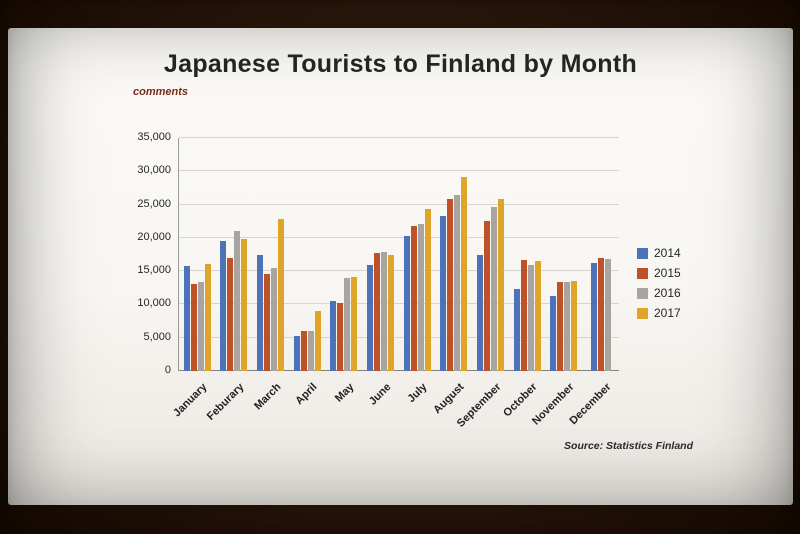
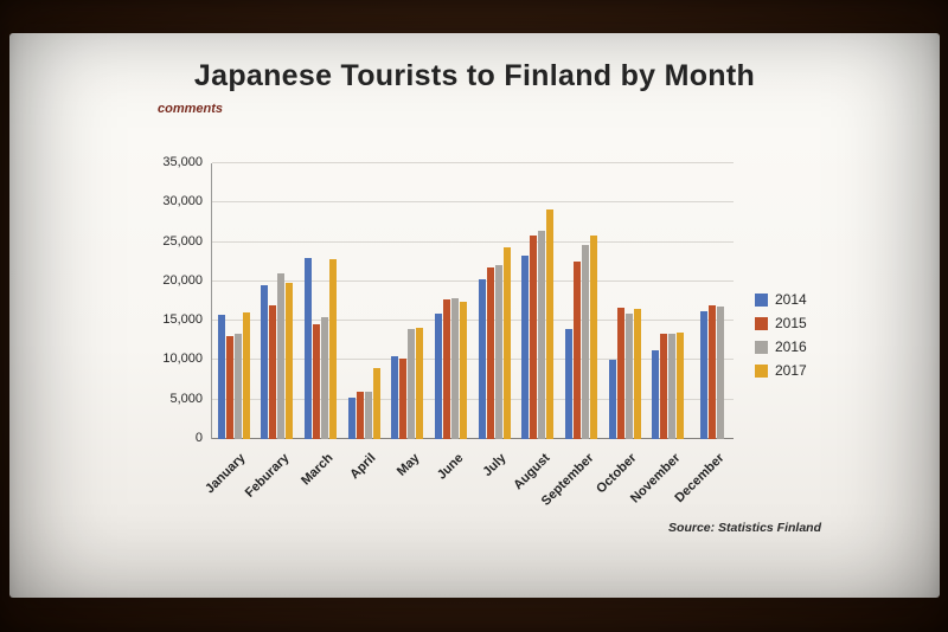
2014/March: 17000 -> 23000
2014/September: 17000 -> 14000
2014/October: 12000 -> 10000
